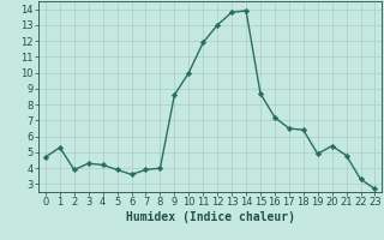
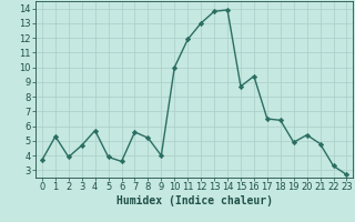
0: 4.7 -> 3.7
3: 4.3 -> 4.7
4: 4.2 -> 5.7
7: 3.9 -> 5.6
8: 4.0 -> 5.2
9: 8.6 -> 4.0
16: 7.2 -> 9.4
